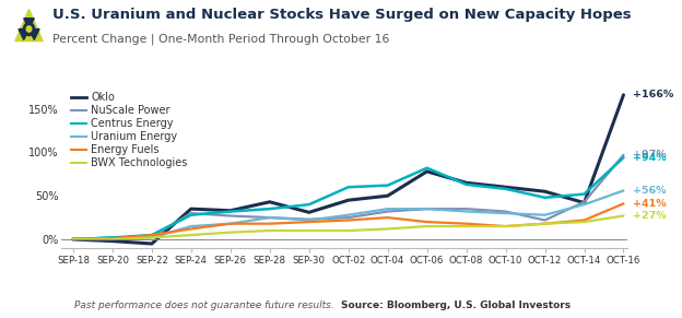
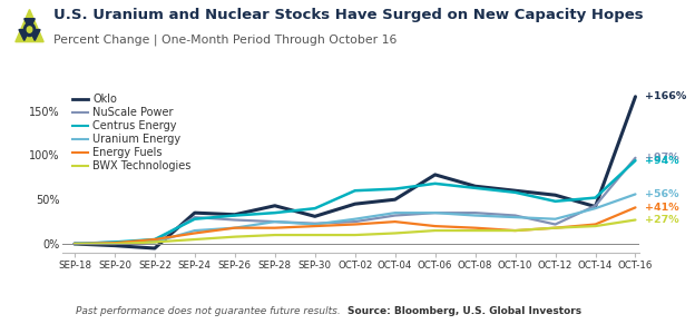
Centrus Energy/OCT-06: 82% -> 68%
